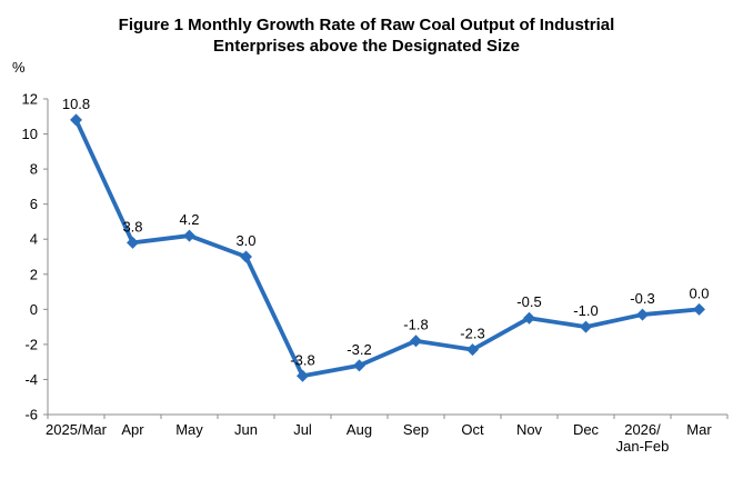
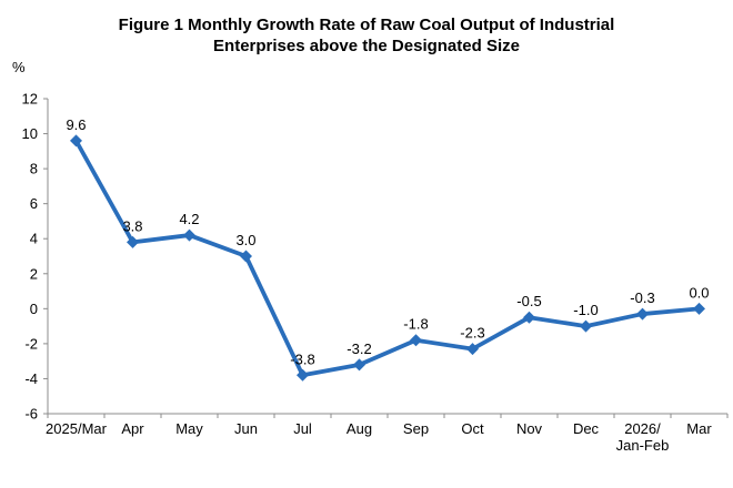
2025/Mar: 10.8 -> 9.6
